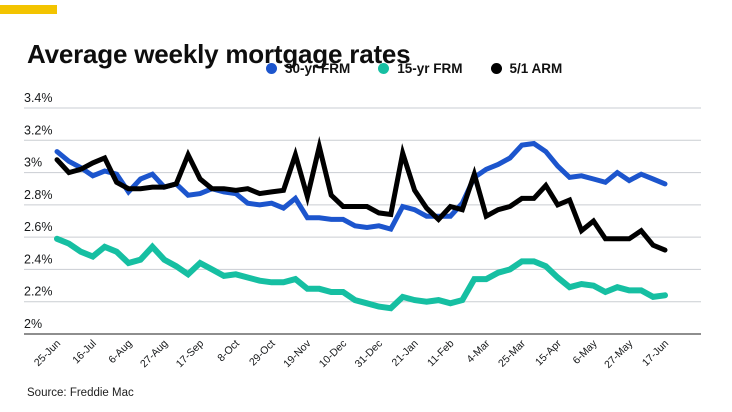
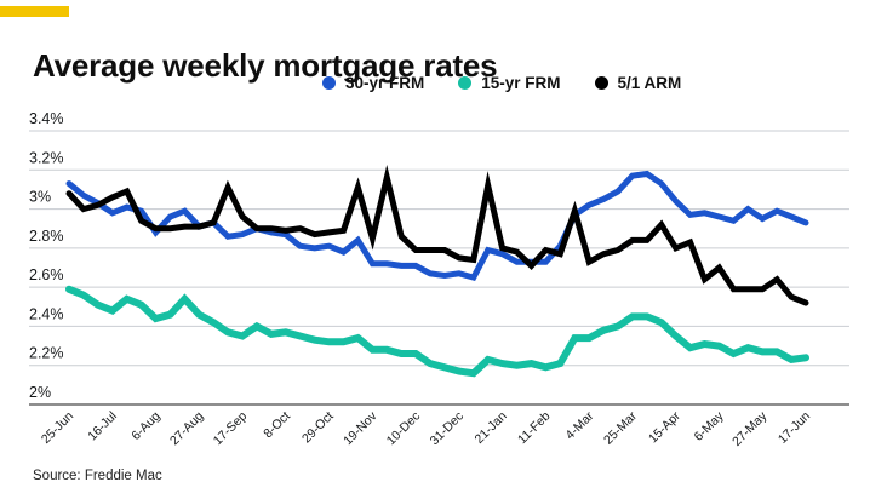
15-yr FRM/17-Sep: 2.44% -> 2.35%
5/1 ARM/21-Jan: 2.89% -> 2.80%
